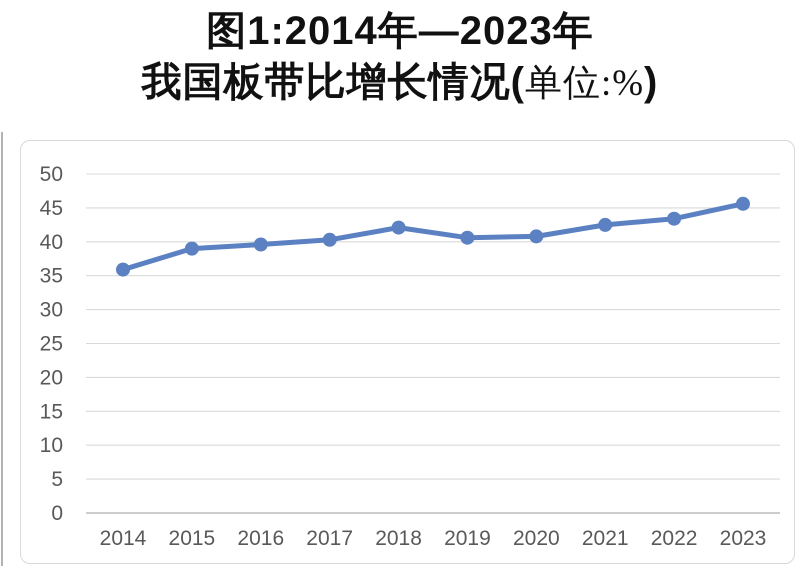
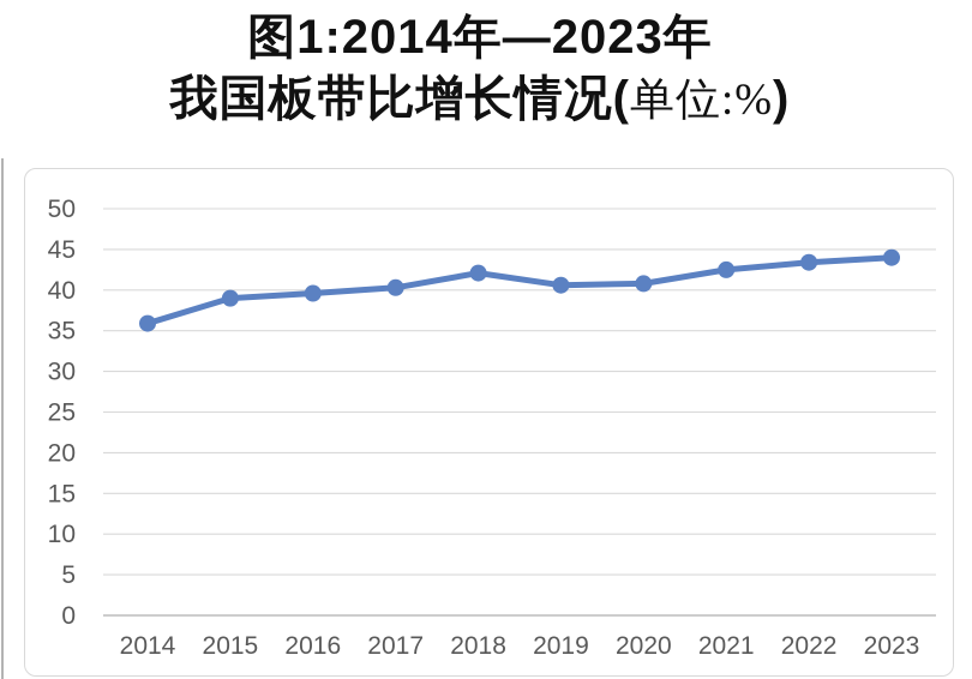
2023: 46 -> 44
